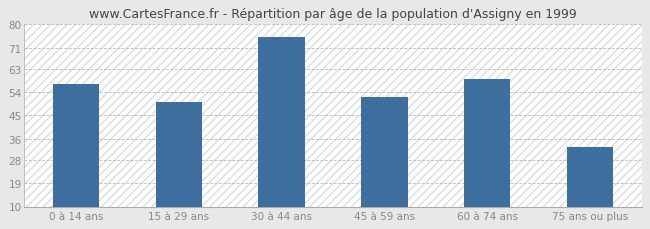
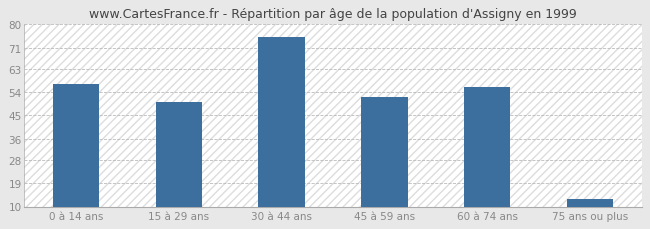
60 à 74 ans: 59 -> 56
75 ans ou plus: 33 -> 13
